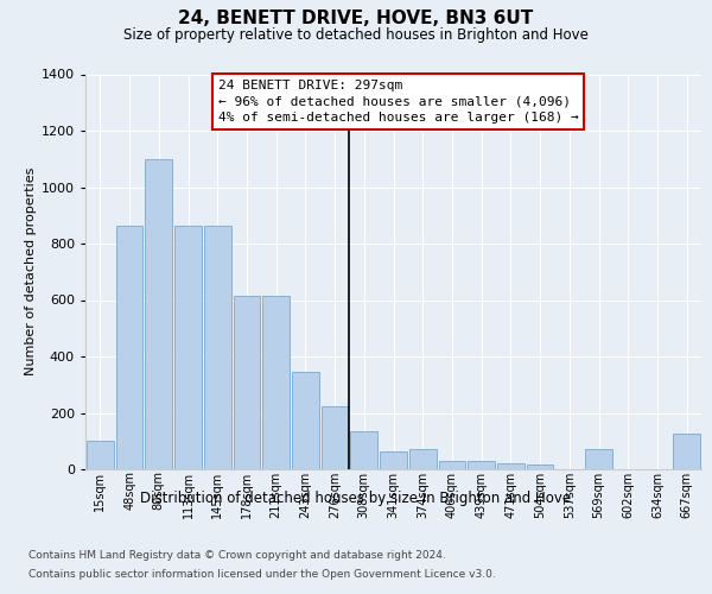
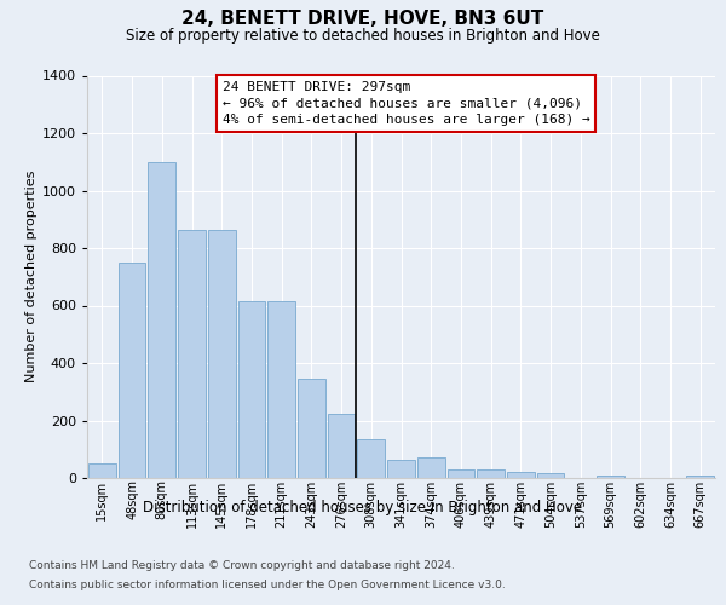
15sqm: 100 -> 50
48sqm: 865 -> 750
569sqm: 70 -> 10
667sqm: 125 -> 10
